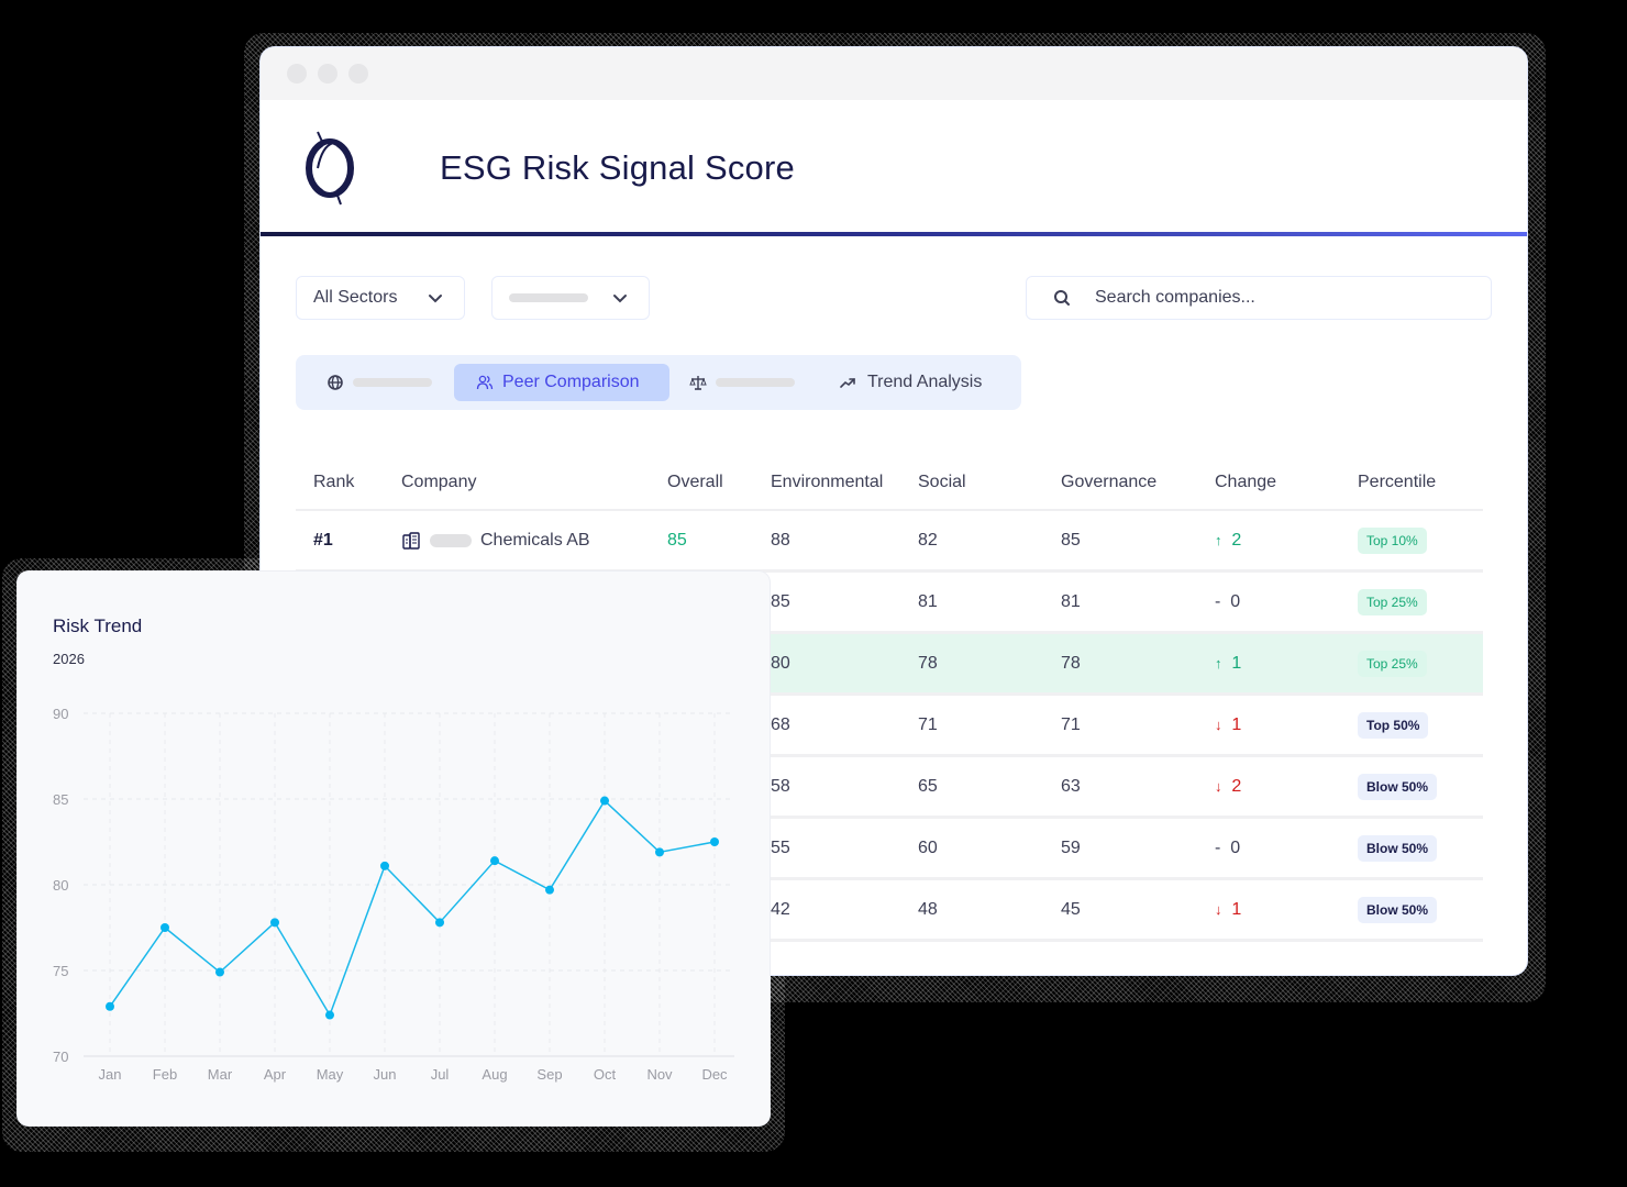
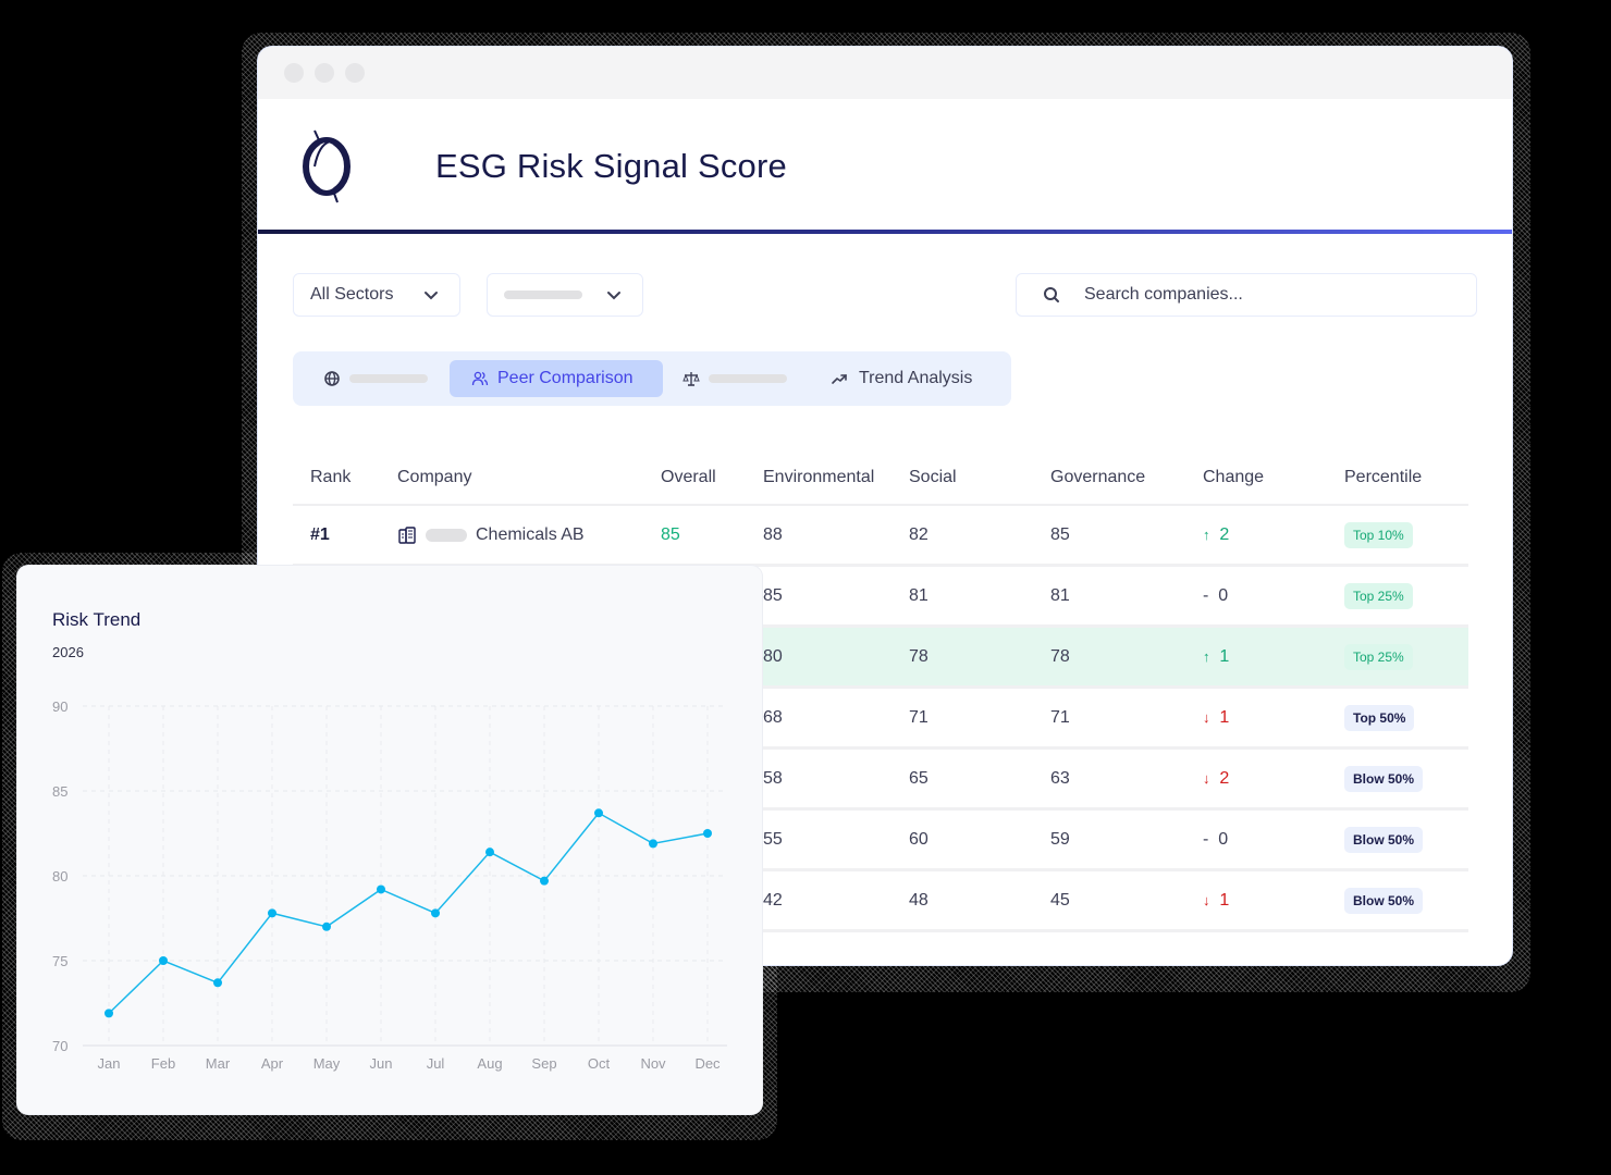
Jan: 72.9 -> 71.9
Feb: 77.5 -> 75.0
Mar: 74.9 -> 73.7
May: 72.4 -> 77.0
Jun: 81.1 -> 79.2
Oct: 84.9 -> 83.7
